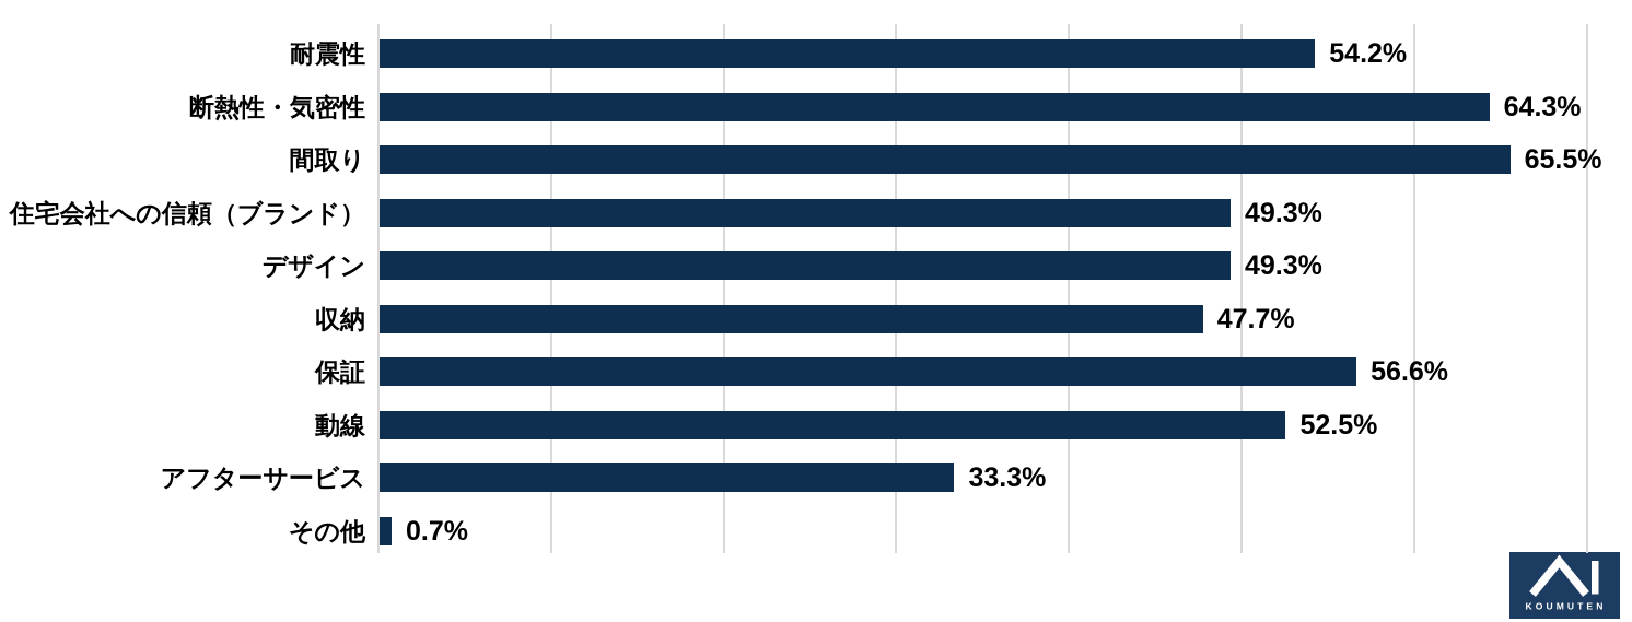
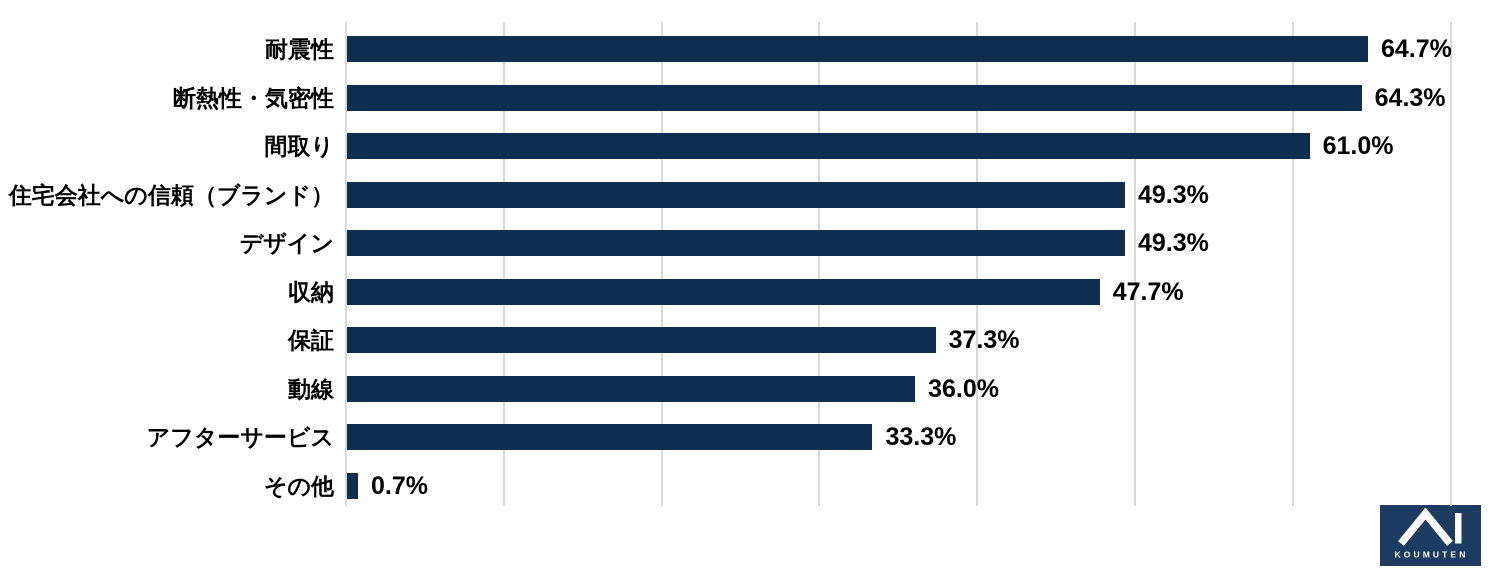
耐震性: 54.2% -> 64.7%
間取り: 65.5% -> 61.0%
保証: 56.6% -> 37.3%
動線: 52.5% -> 36.0%
